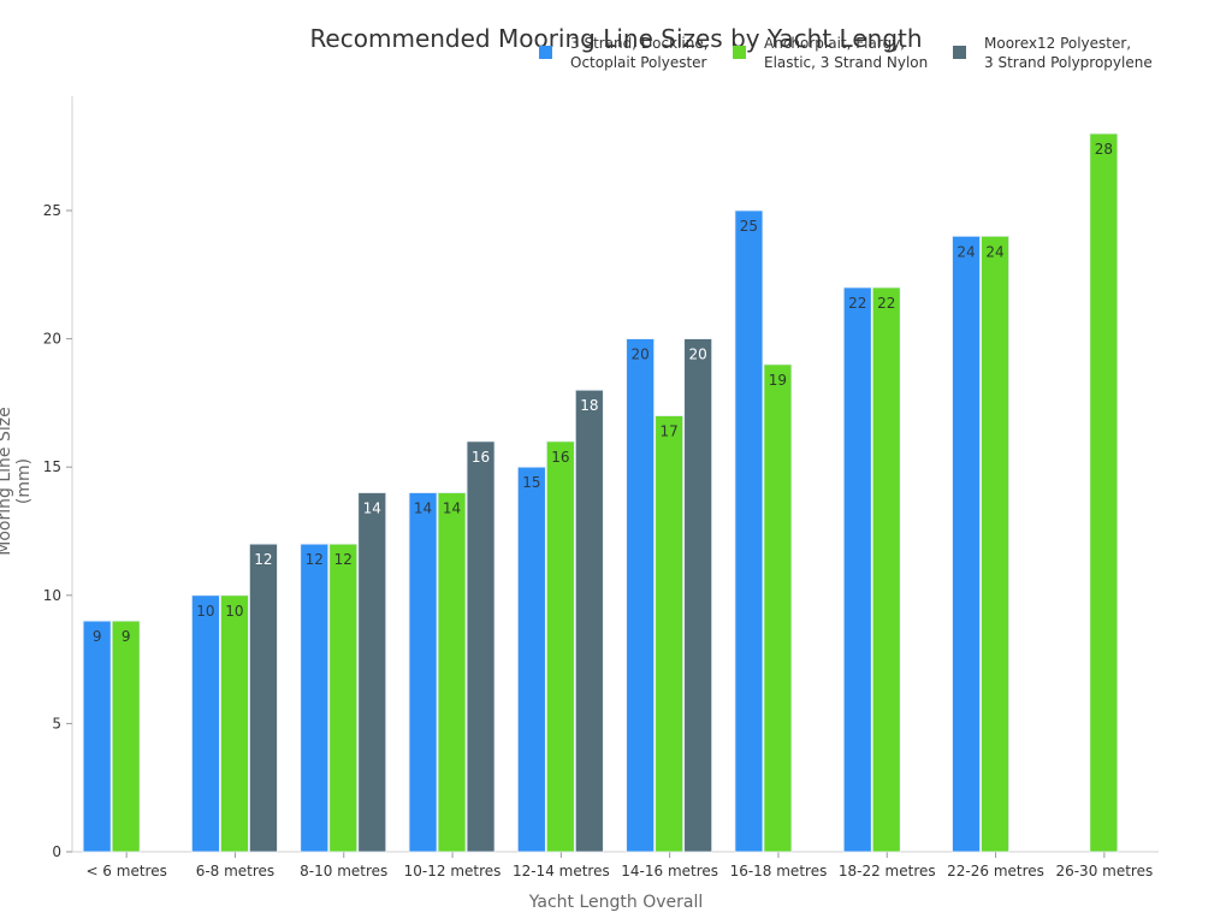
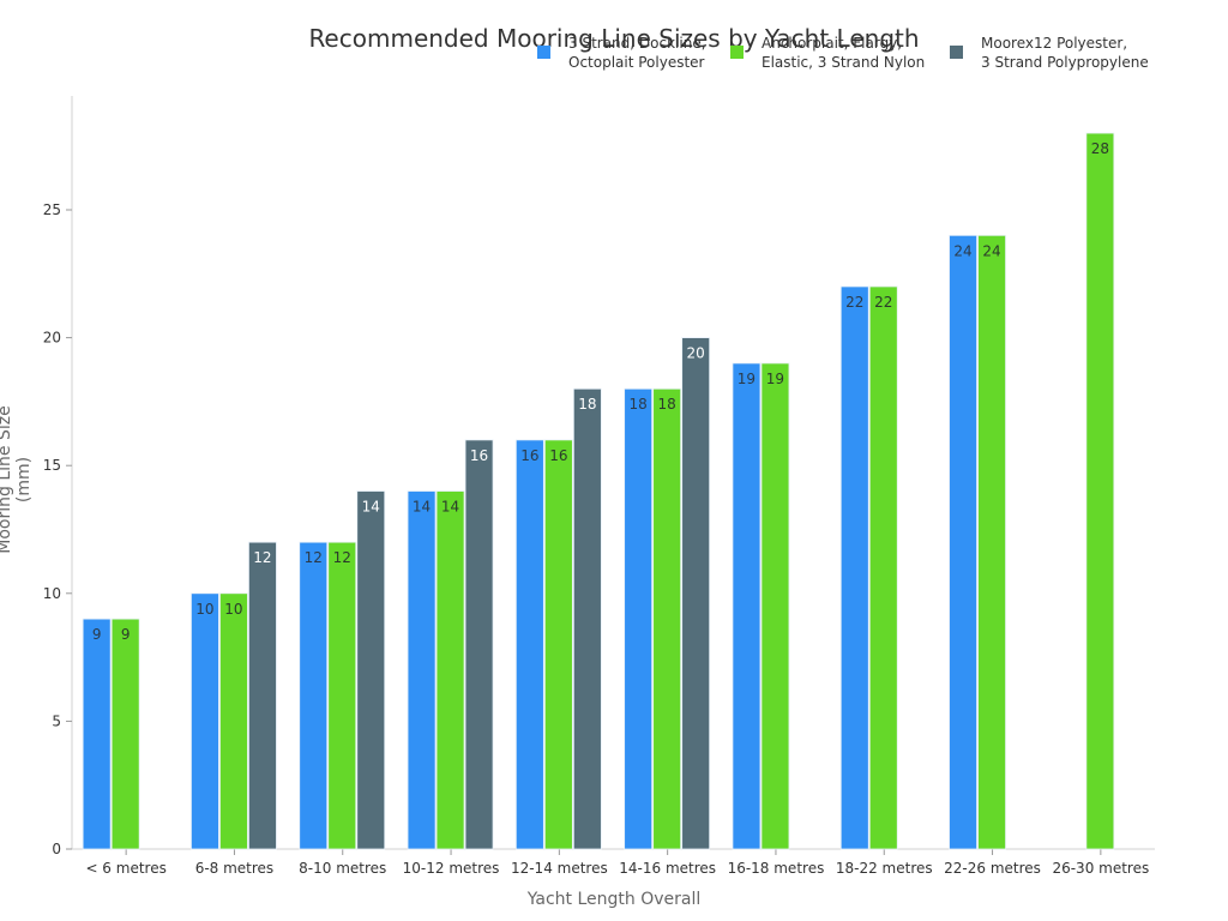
3 Strand, Dockline, Octoplait Polyester/12-14 metres: 15 -> 16
3 Strand, Dockline, Octoplait Polyester/14-16 metres: 20 -> 18
Anchorplait, Flargy, Elastic, 3 Strand Nylon/14-16 metres: 17 -> 18
3 Strand, Dockline, Octoplait Polyester/16-18 metres: 25 -> 19
